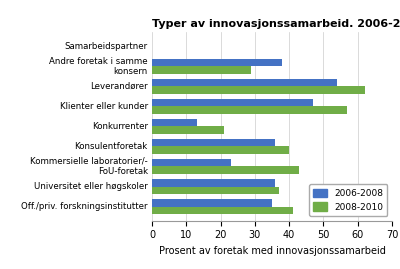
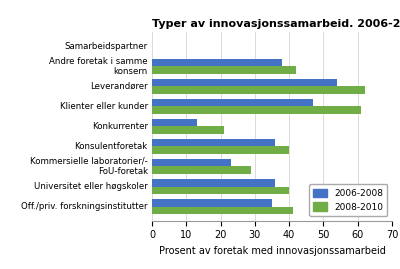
2008-2010/Andre foretak i samme konsern: 29 -> 42
2008-2010/Klienter eller kunder: 57 -> 61
2008-2010/Kommersielle laboratorier/- FoU-foretak: 43 -> 29
2008-2010/Universitet eller høgskoler: 37 -> 40
